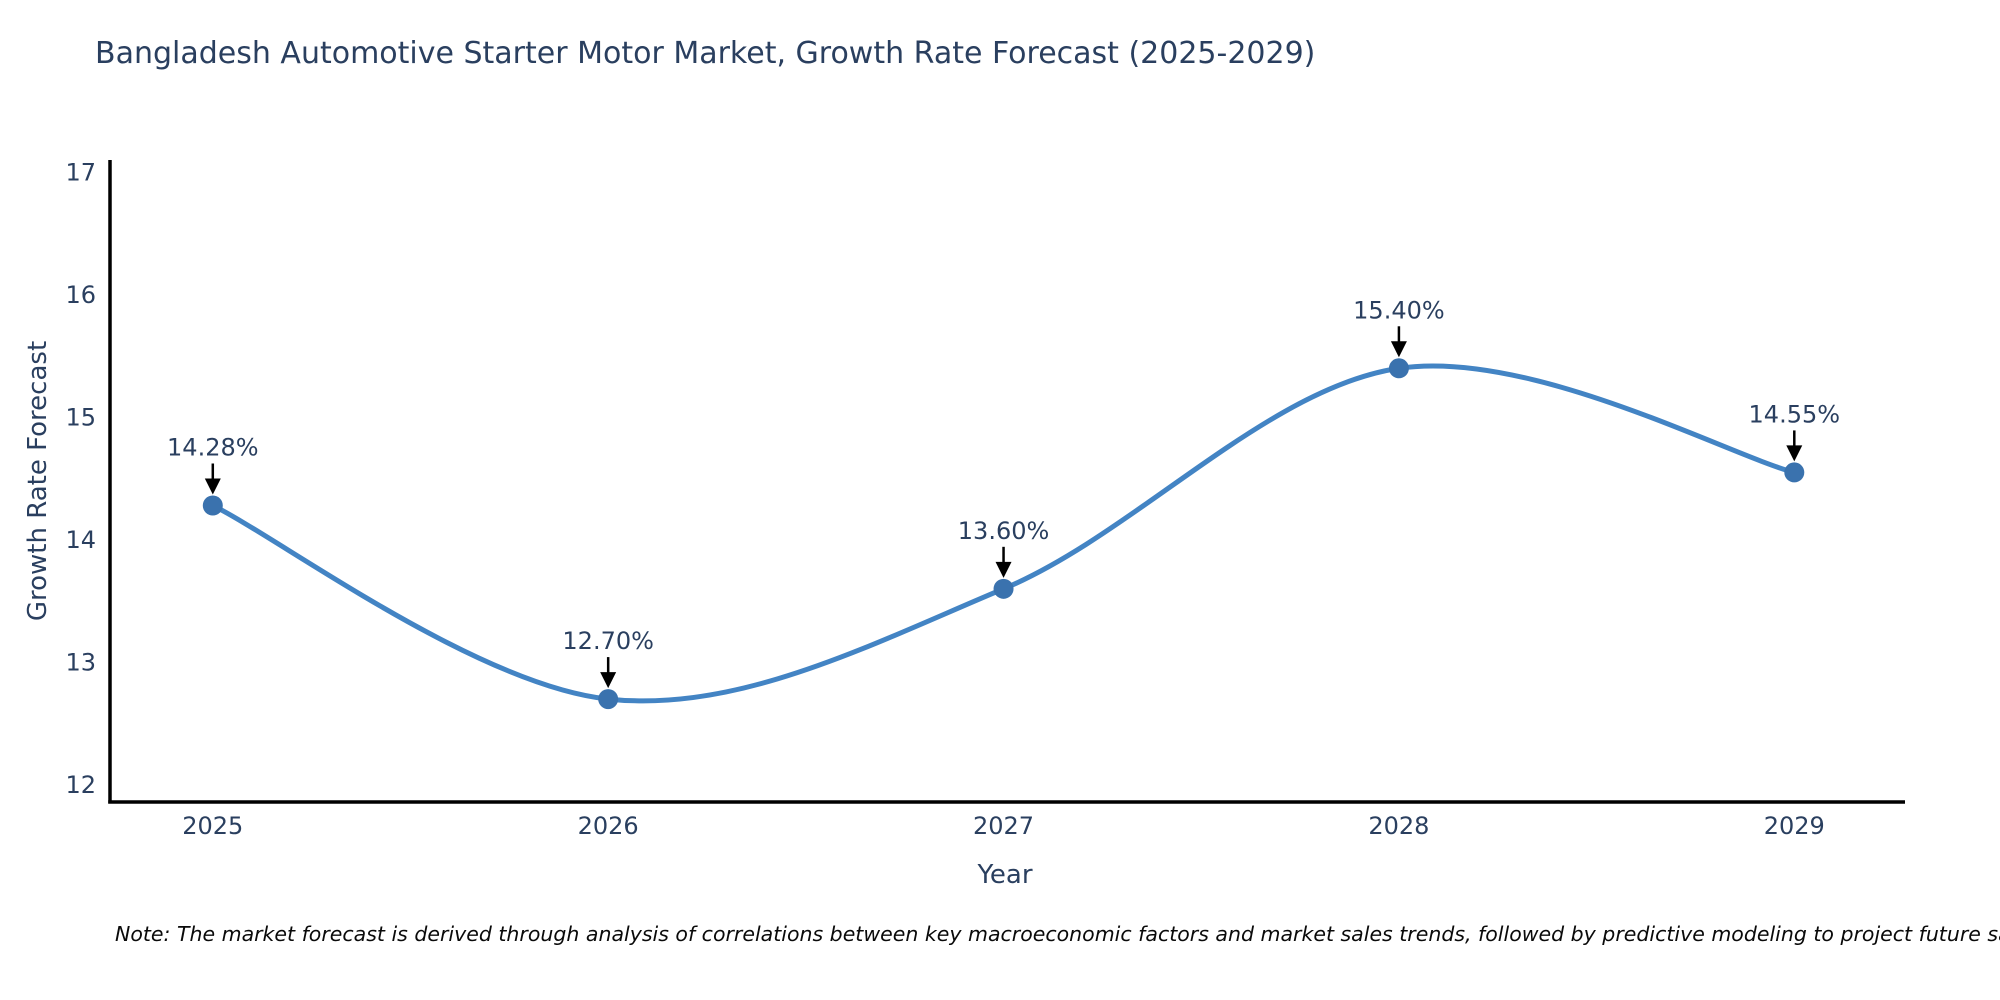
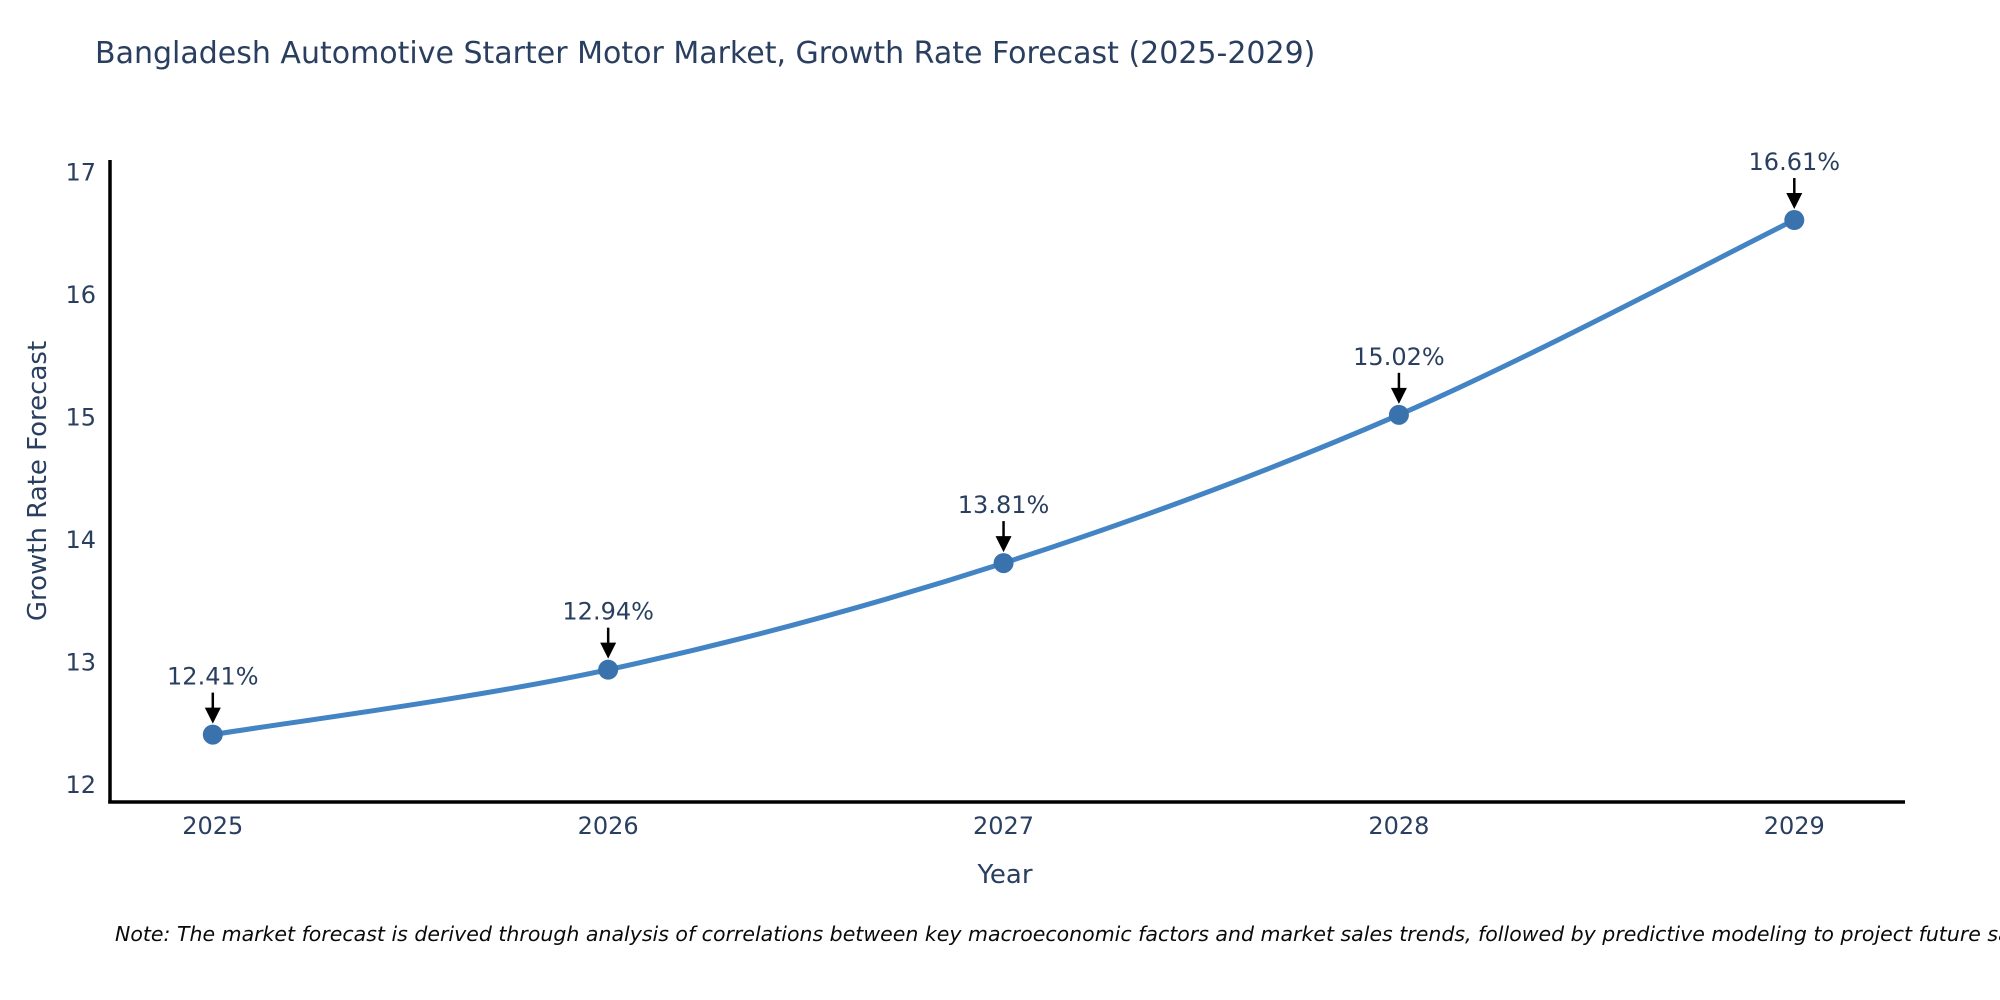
2025: 14.28% -> 12.41%
2026: 12.70% -> 12.94%
2027: 13.60% -> 13.81%
2028: 15.40% -> 15.02%
2029: 14.55% -> 16.61%
